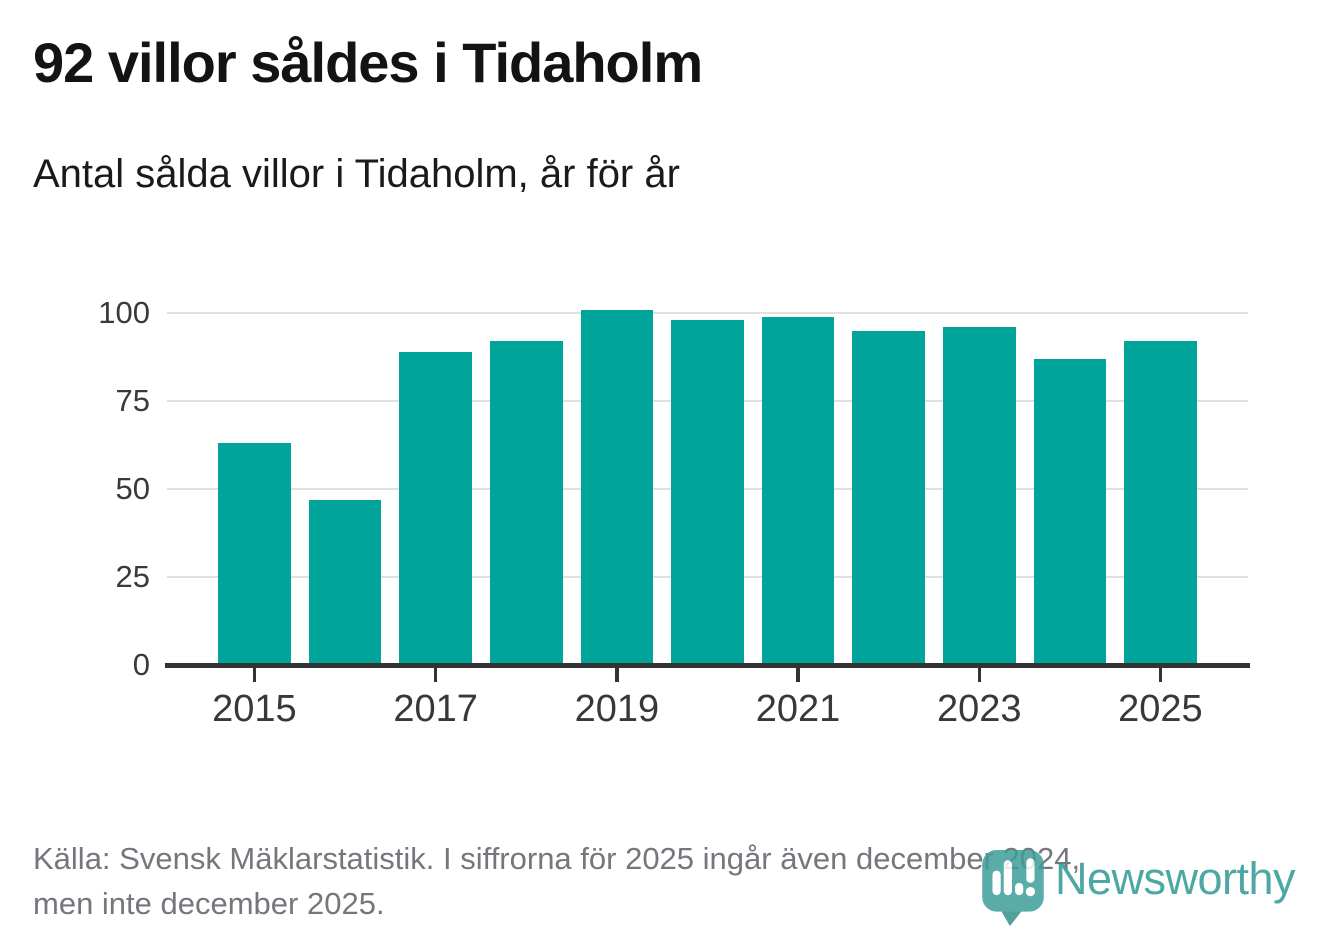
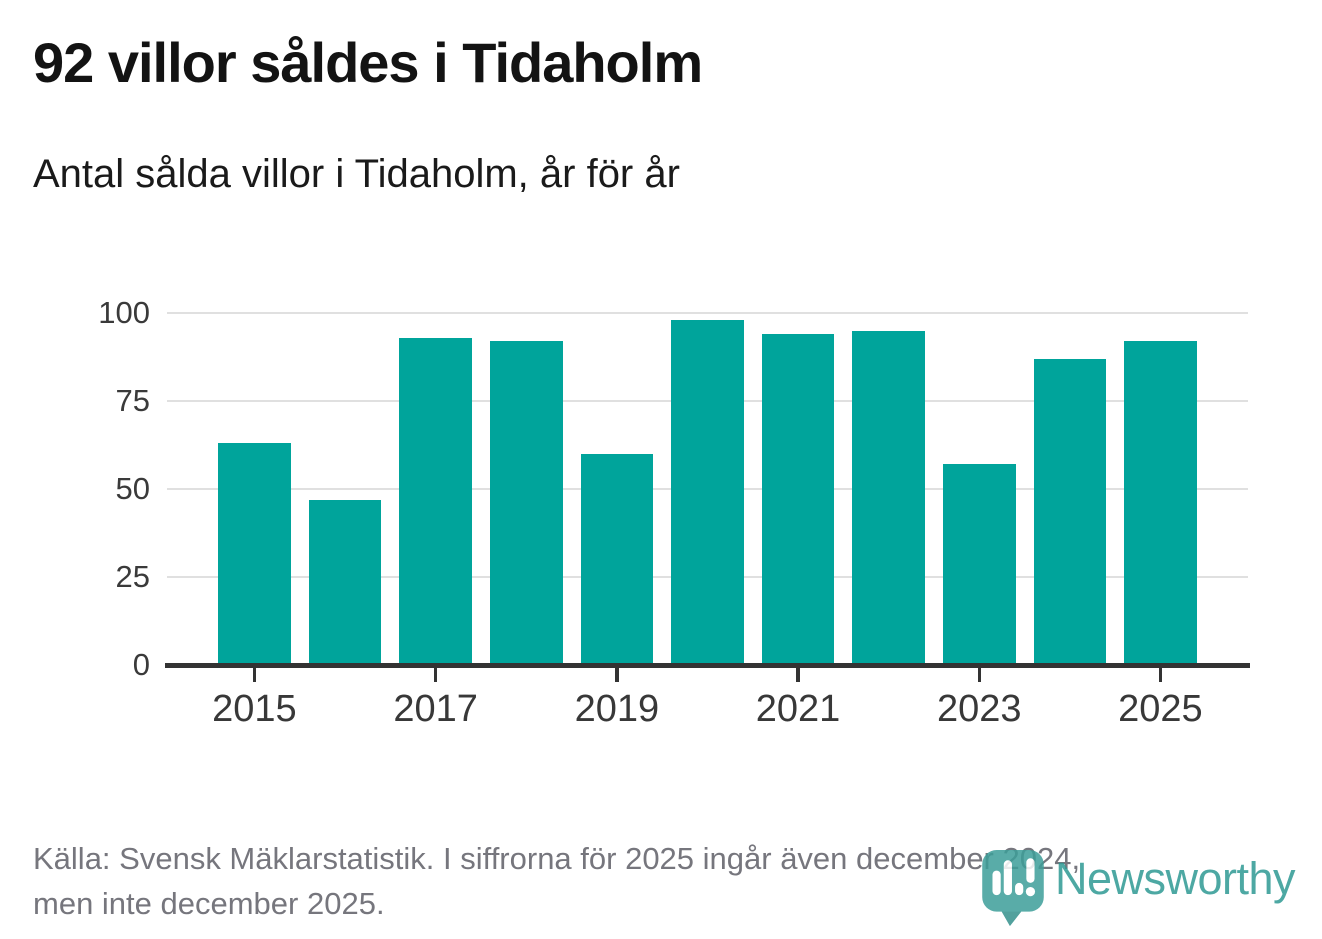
2017: 89 -> 93
2019: 101 -> 60
2021: 99 -> 94
2023: 96 -> 57
